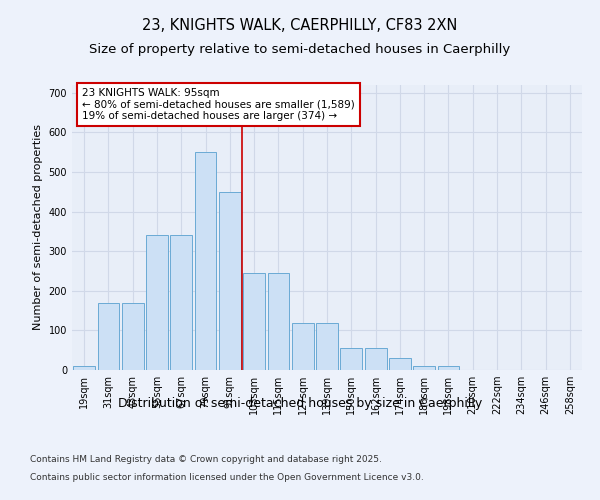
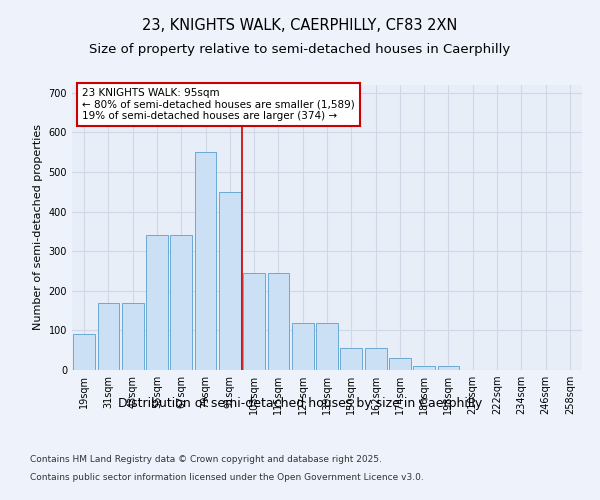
19sqm: 10 -> 90
